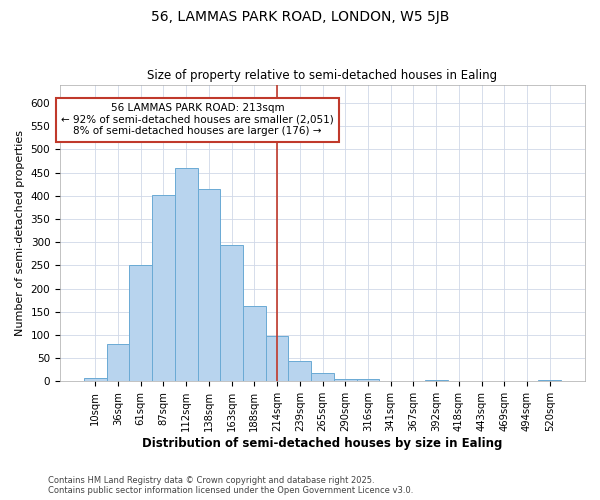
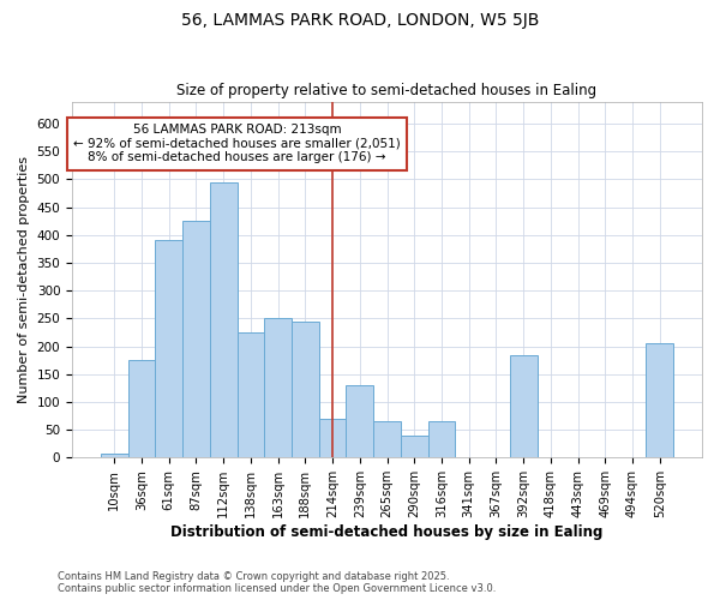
36sqm: 80 -> 175
61sqm: 250 -> 390
87sqm: 402 -> 425
112sqm: 460 -> 495
138sqm: 414 -> 225
163sqm: 295 -> 250
188sqm: 162 -> 245
214sqm: 97 -> 70
239sqm: 43 -> 130
265sqm: 18 -> 65
290sqm: 6 -> 40
316sqm: 6 -> 65
392sqm: 2 -> 185
520sqm: 2 -> 205
